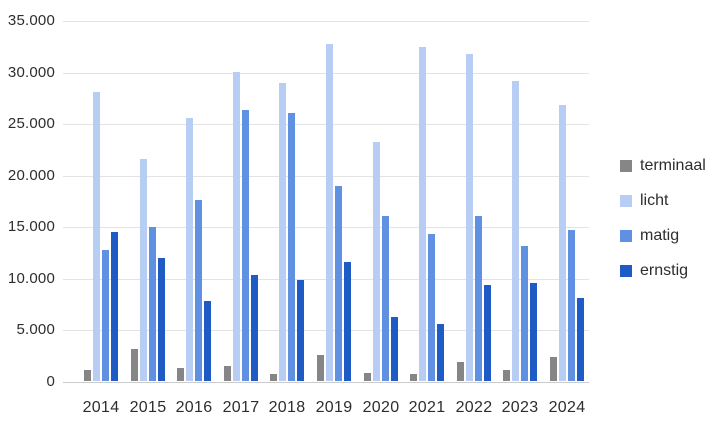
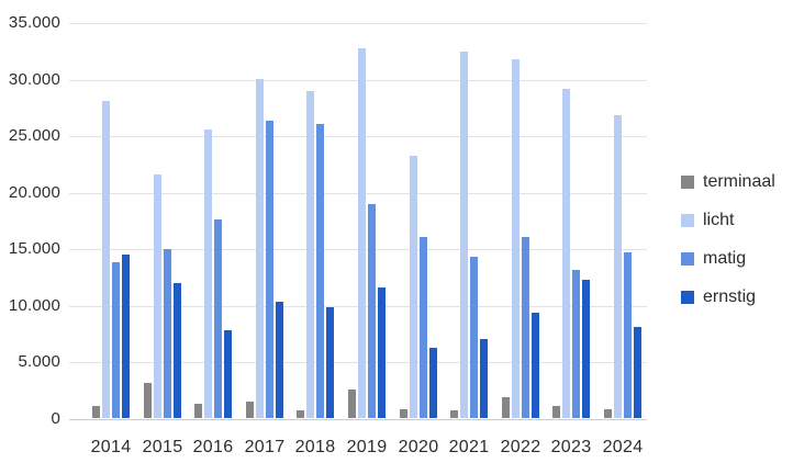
matig/2014: 12700 -> 13800
ernstig/2021: 5500 -> 7000
ernstig/2023: 9500 -> 12200
terminaal/2024: 2300 -> 800
